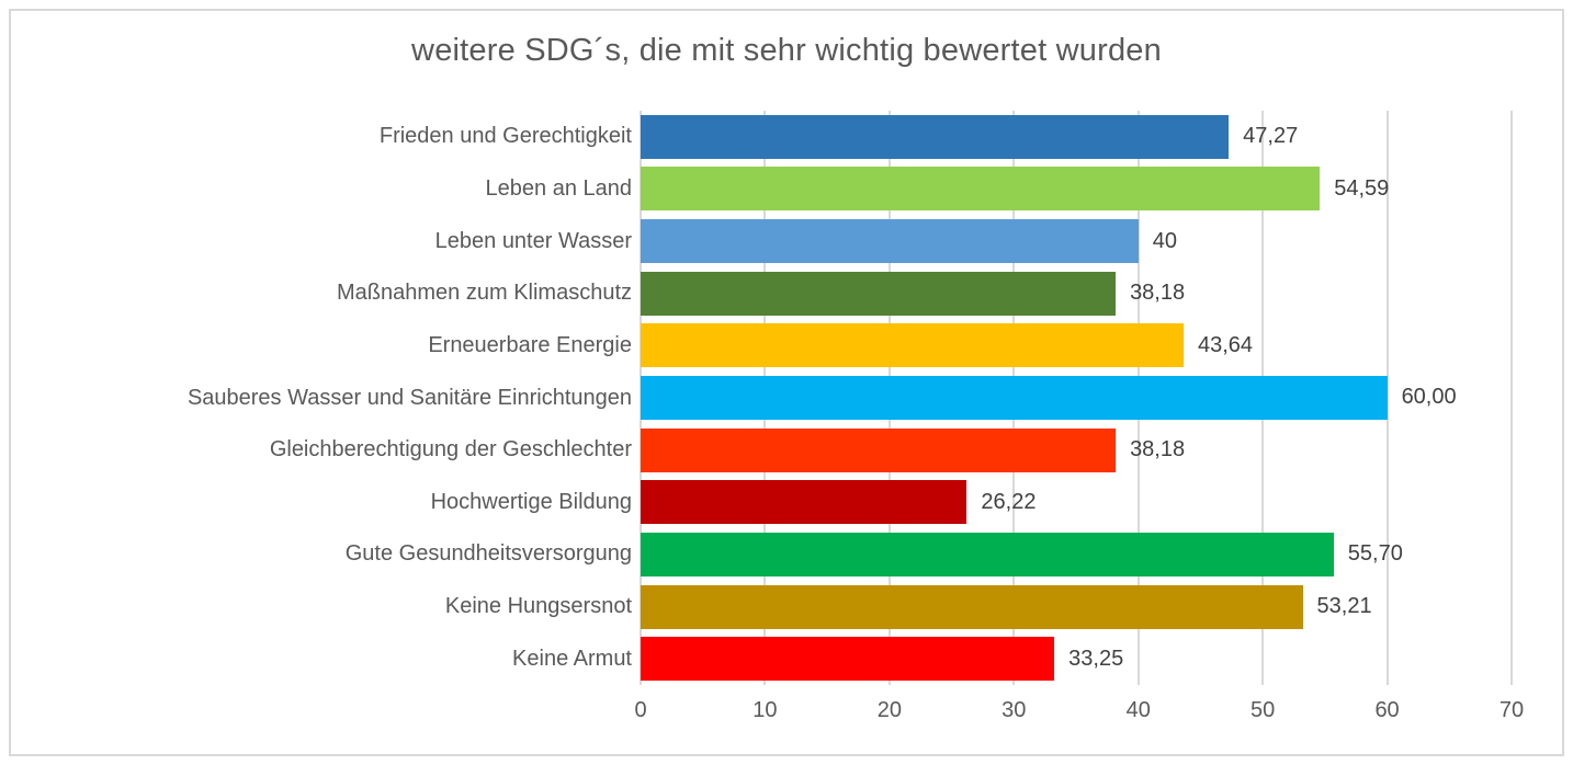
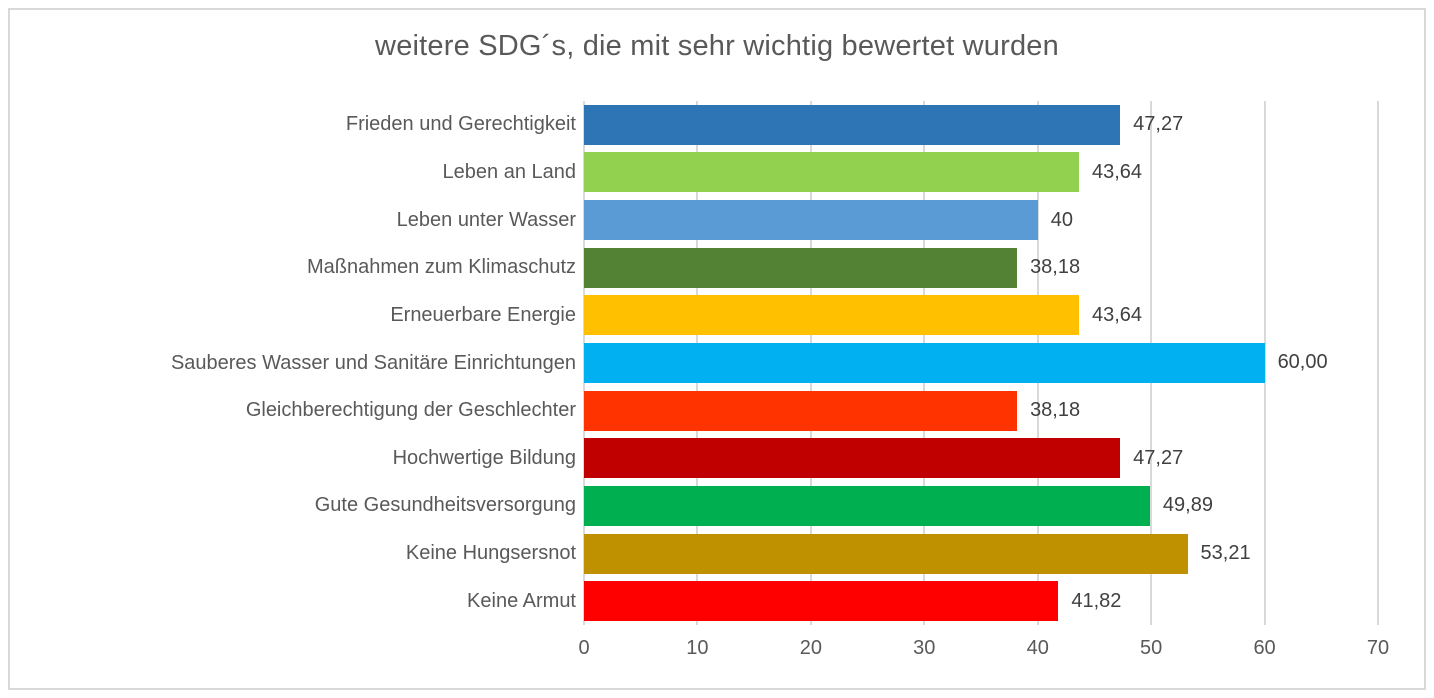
Leben an Land: 54,59 -> 43,64
Hochwertige Bildung: 26,22 -> 47,27
Gute Gesundheitsversorgung: 55,70 -> 49,89
Keine Armut: 33,25 -> 41,82
